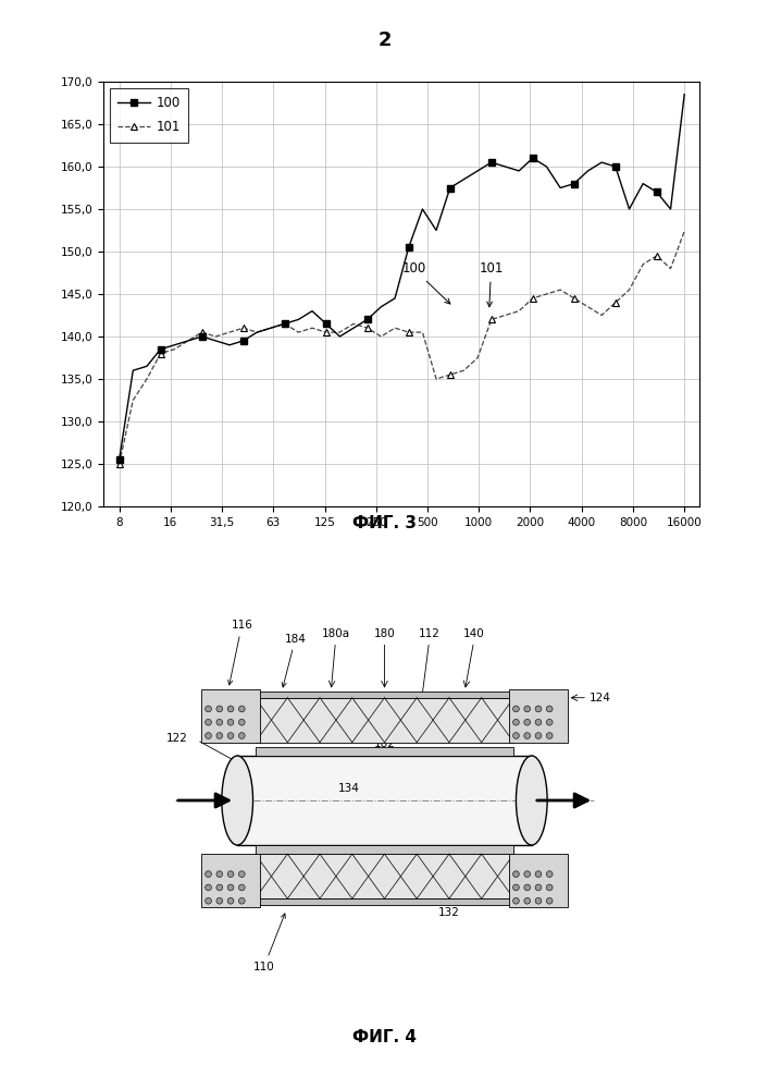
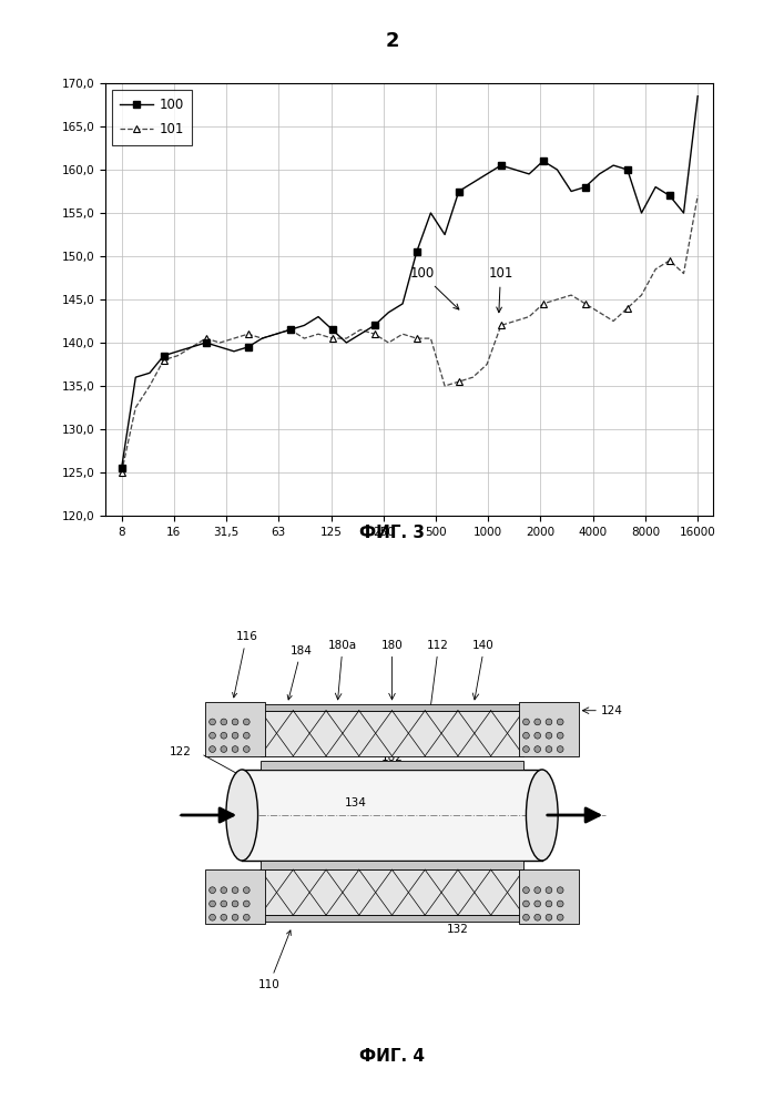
101/16000: 152,4 -> 157,0
